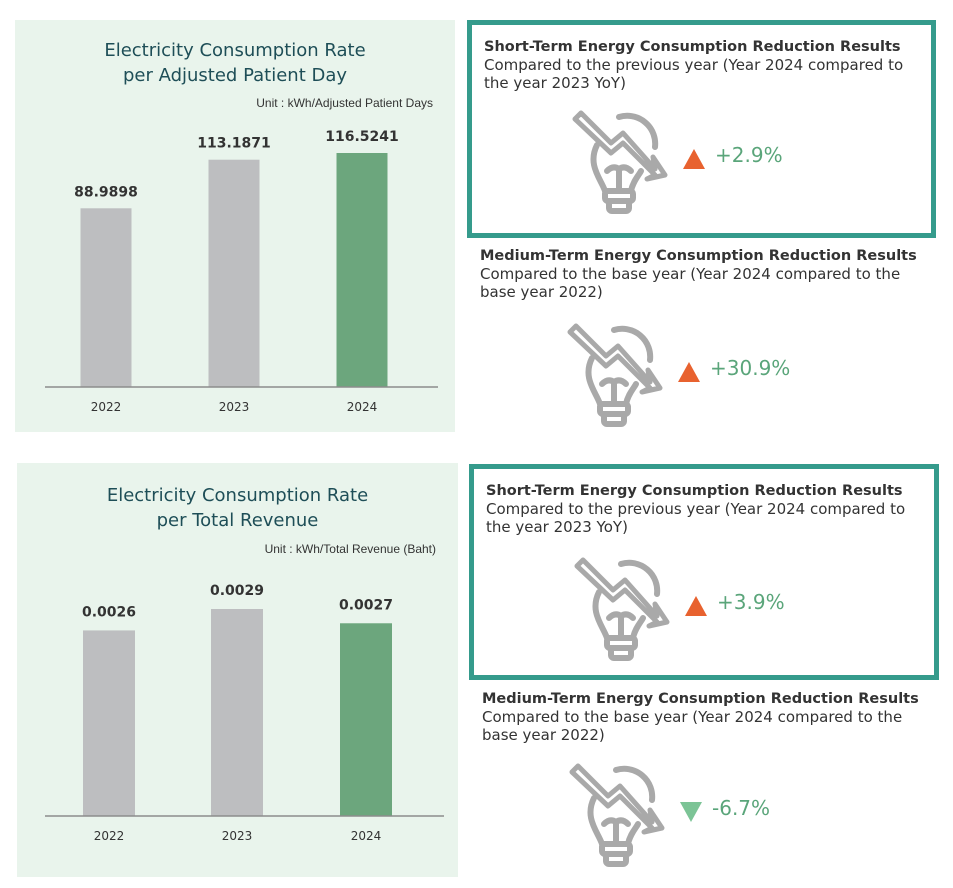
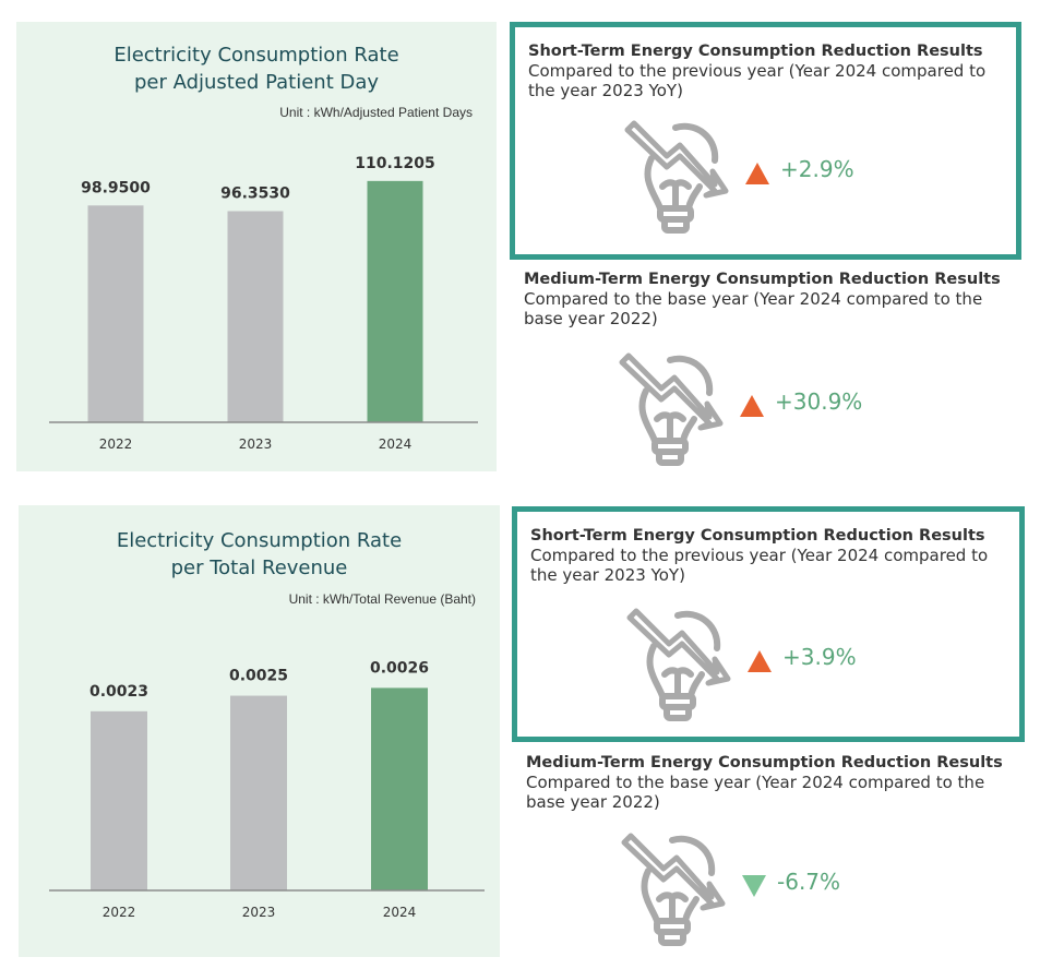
Electricity Consumption Rate per Adjusted Patient Day/2022: 88.9898 -> 98.9500
Electricity Consumption Rate per Adjusted Patient Day/2023: 113.1871 -> 96.3530
Electricity Consumption Rate per Adjusted Patient Day/2024: 116.5241 -> 110.1205
Electricity Consumption Rate per Total Revenue/2022: 0.0026 -> 0.0023
Electricity Consumption Rate per Total Revenue/2023: 0.0029 -> 0.0025
Electricity Consumption Rate per Total Revenue/2024: 0.0027 -> 0.0026
